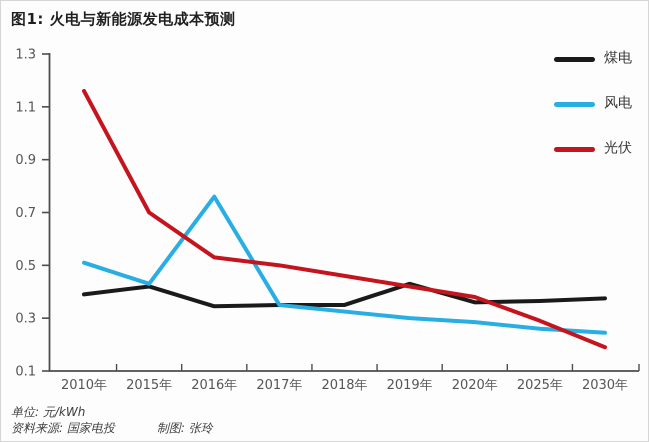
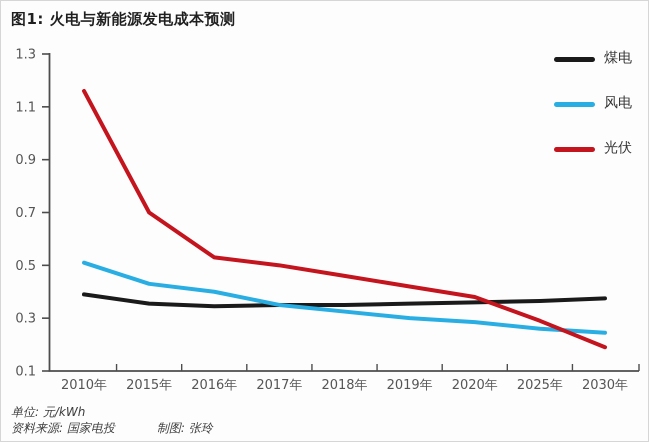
煤电/2015年: 0.42 -> 0.35
风电/2016年: 0.76 -> 0.40
煤电/2019年: 0.43 -> 0.35
